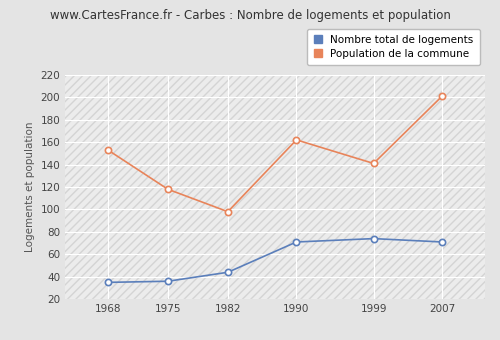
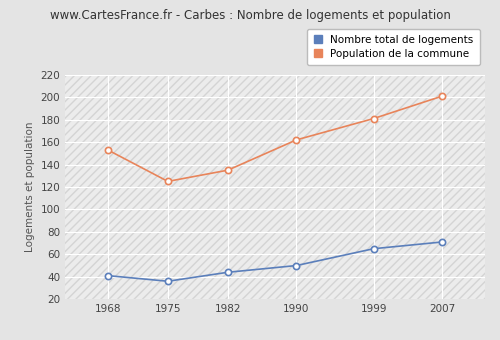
Nombre total de logements/1968: 35 -> 41
Population de la commune/1975: 118 -> 125
Population de la commune/1982: 98 -> 135
Nombre total de logements/1990: 71 -> 50
Nombre total de logements/1999: 74 -> 65
Population de la commune/1999: 141 -> 181
